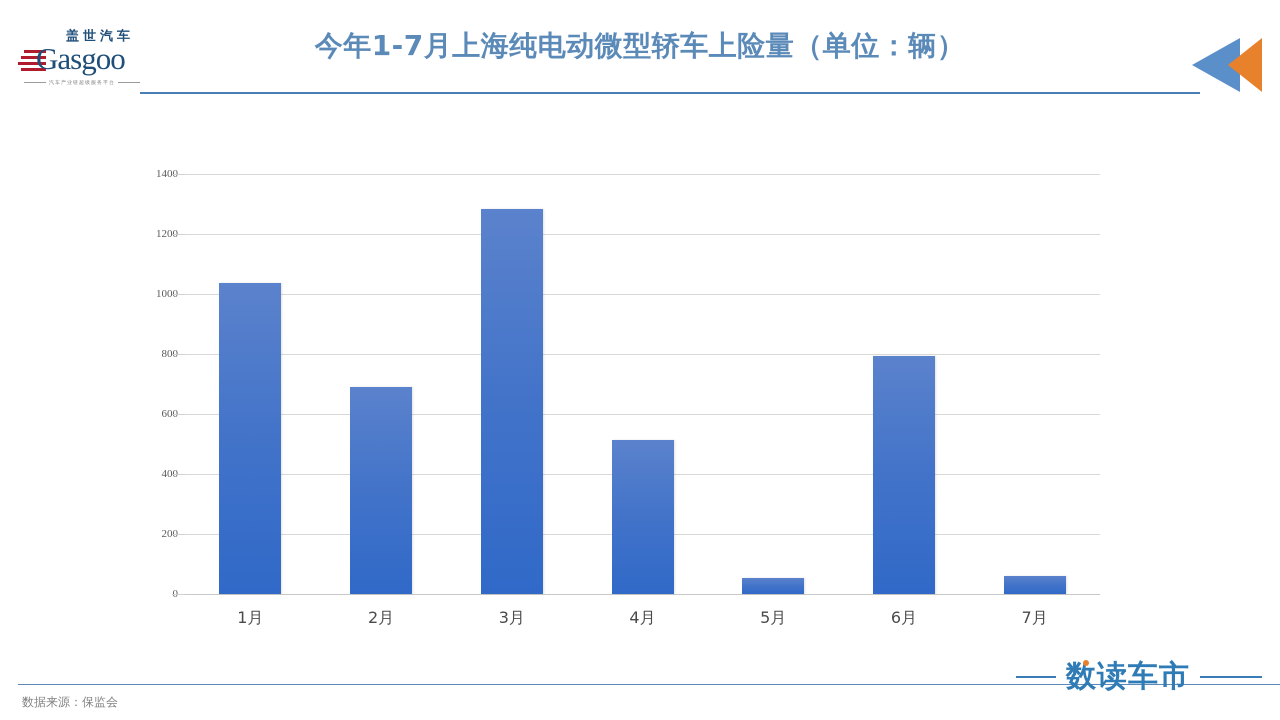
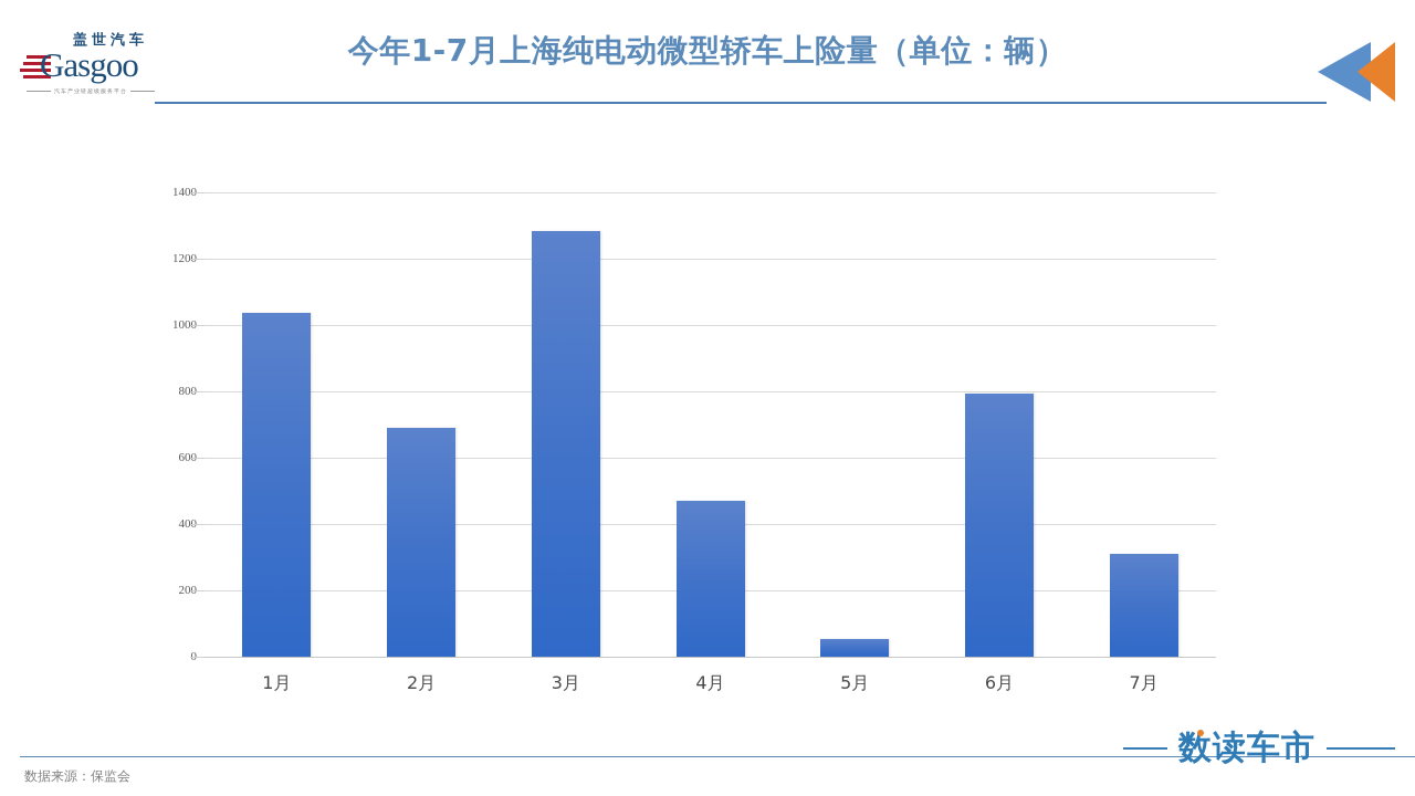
4月: 520 -> 470
7月: 60 -> 310
